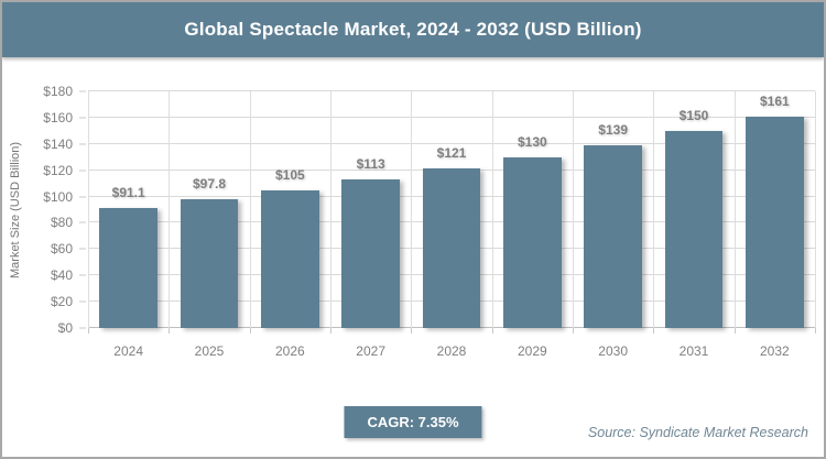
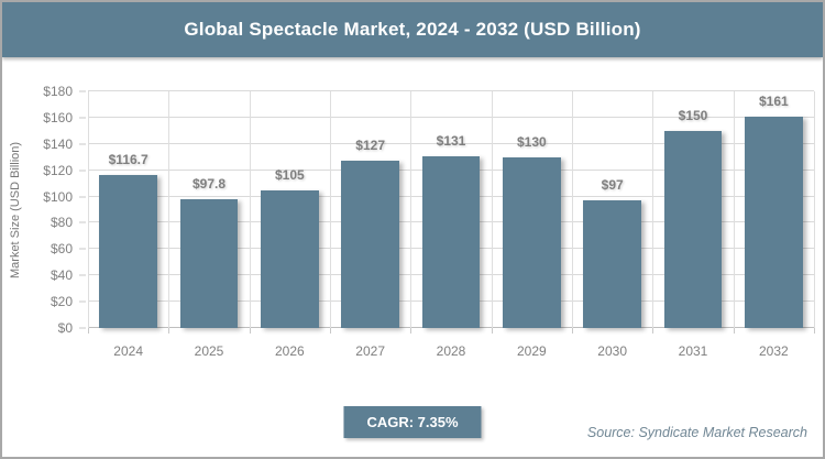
2024: $91.1 -> $116.7
2027: $113 -> $127
2028: $121 -> $131
2030: $139 -> $97
